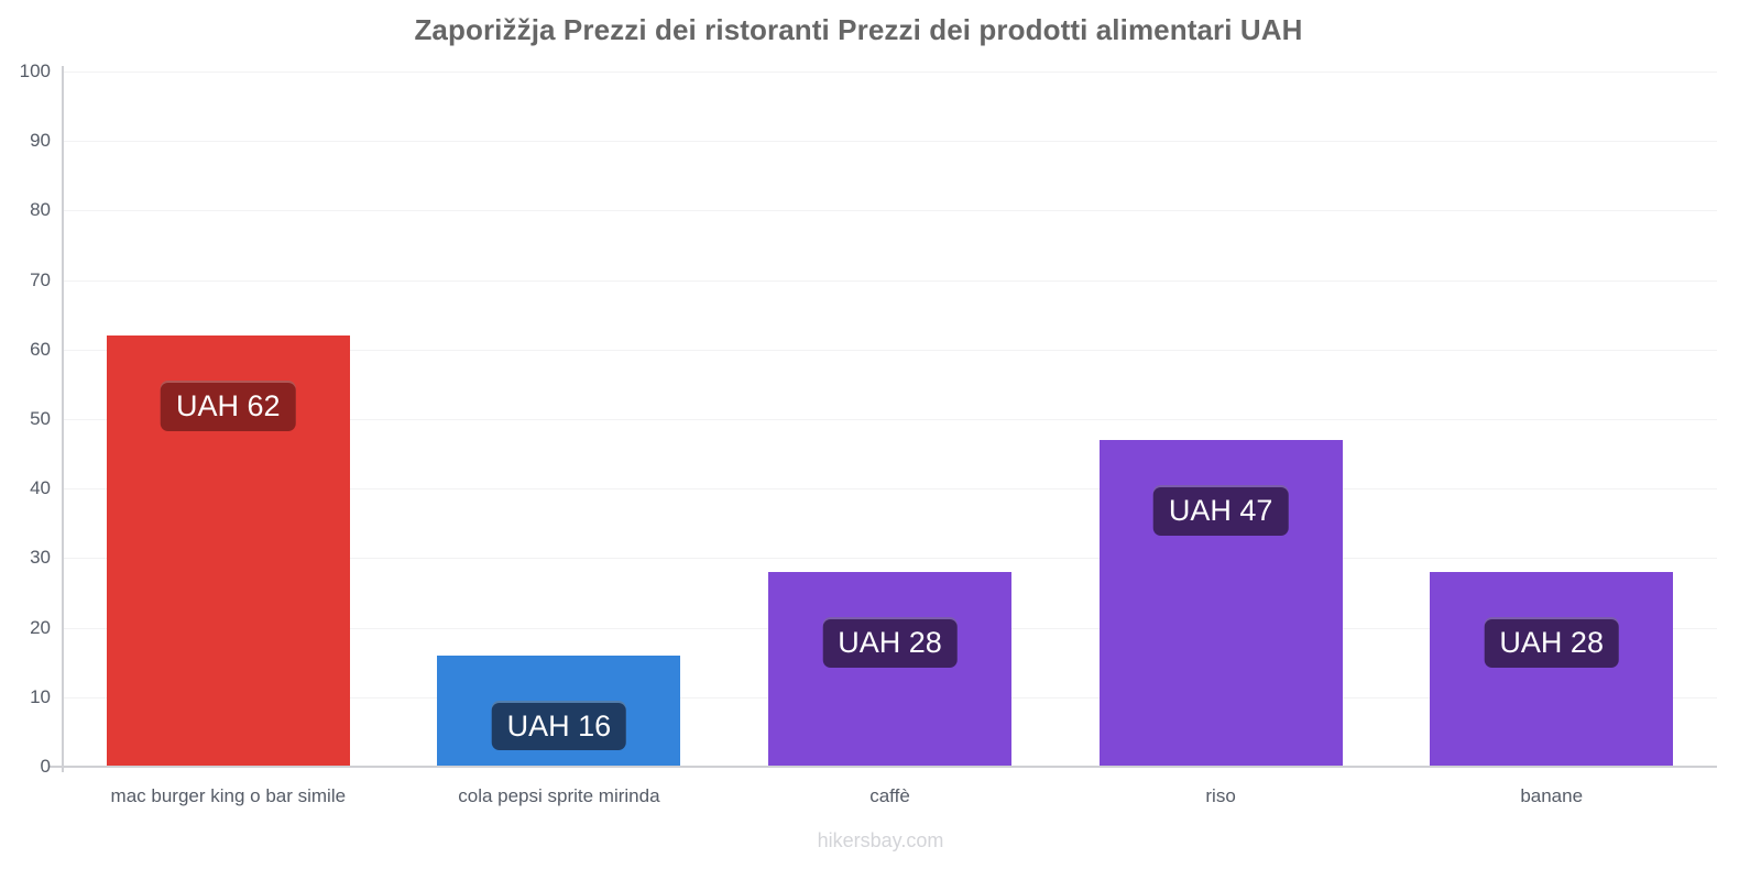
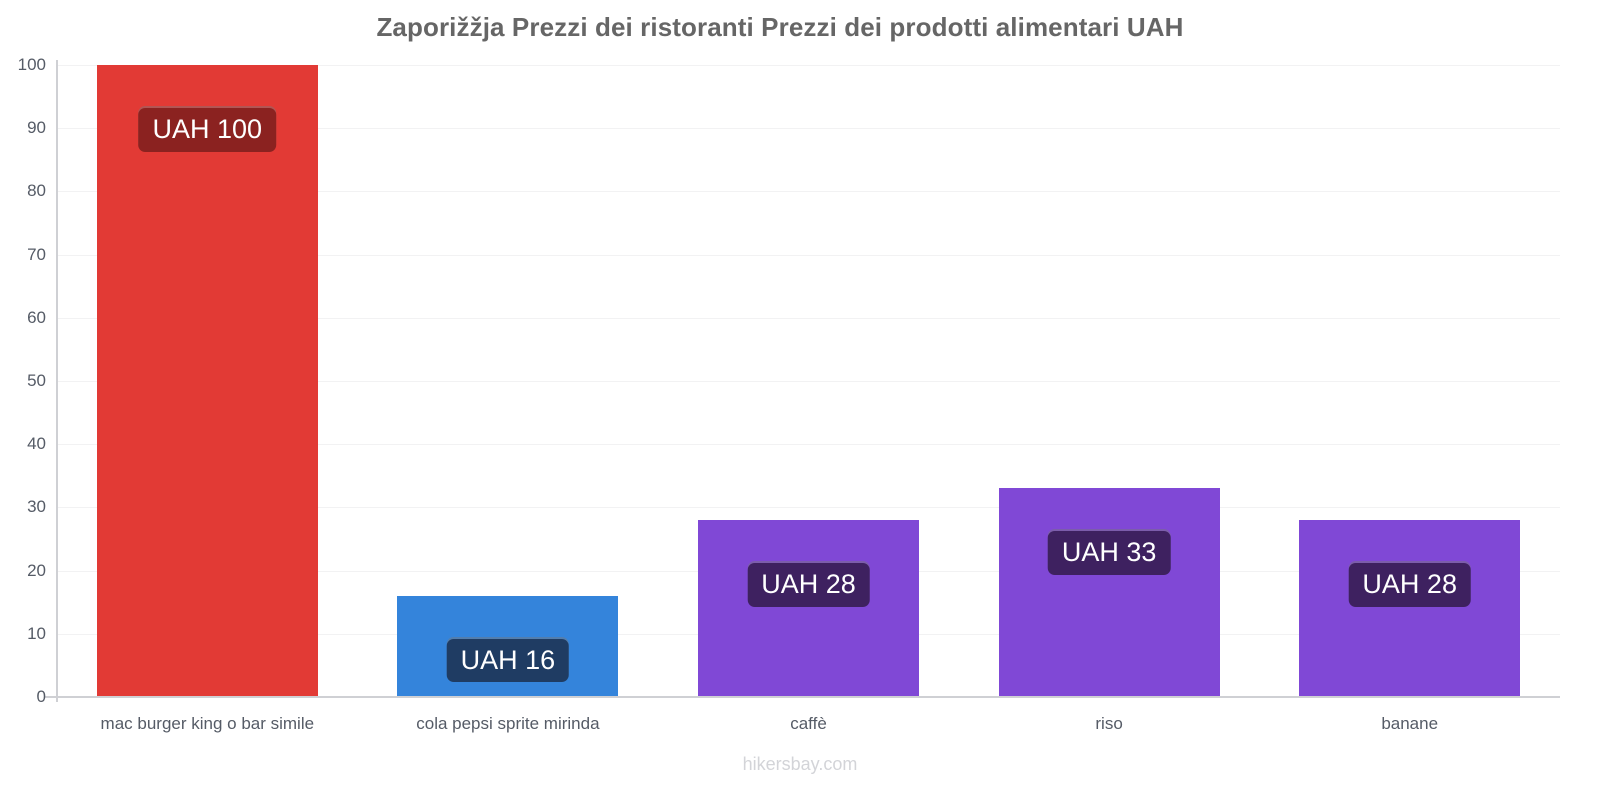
mac burger king o bar simile: 62 -> 100
riso: 47 -> 33
